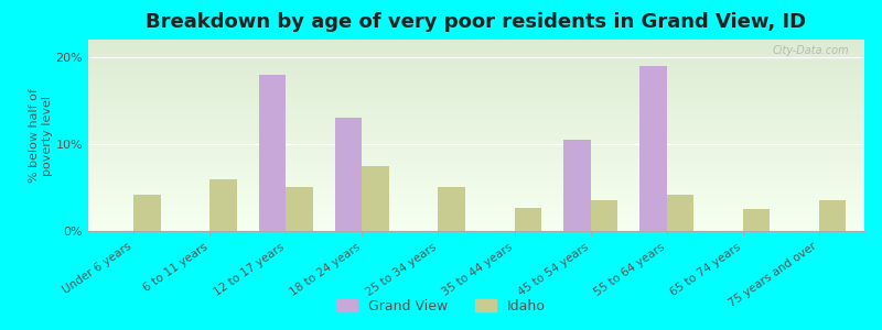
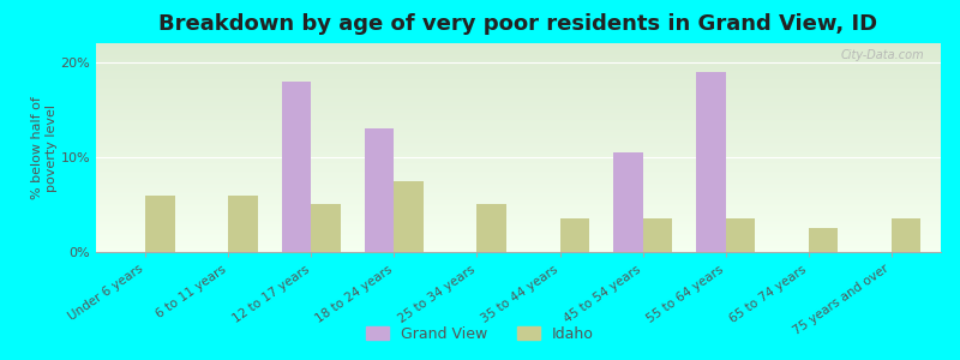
Idaho/Under 6 years: 4.2% -> 6.0%
Idaho/35 to 44 years: 2.6% -> 3.5%
Idaho/55 to 64 years: 4.2% -> 3.5%
